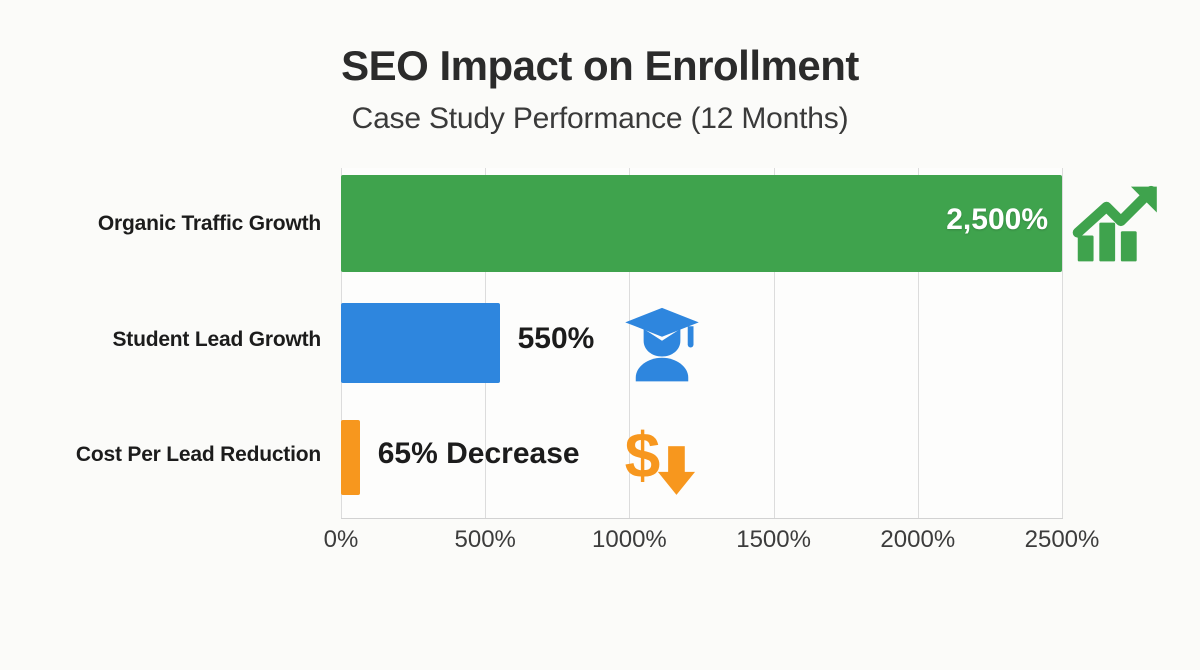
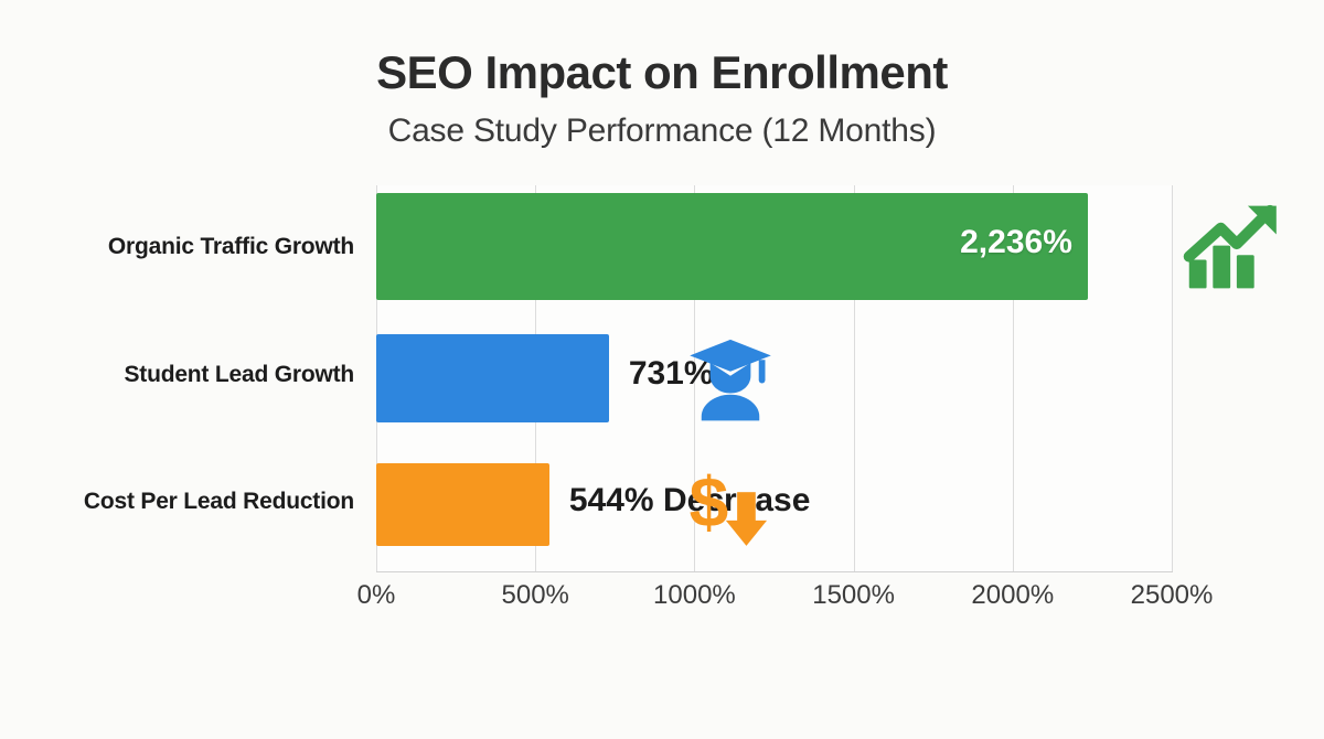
Organic Traffic Growth: 2,500% -> 2,236%
Student Lead Growth: 550% -> 731%
Cost Per Lead Reduction: 65% -> 544%
